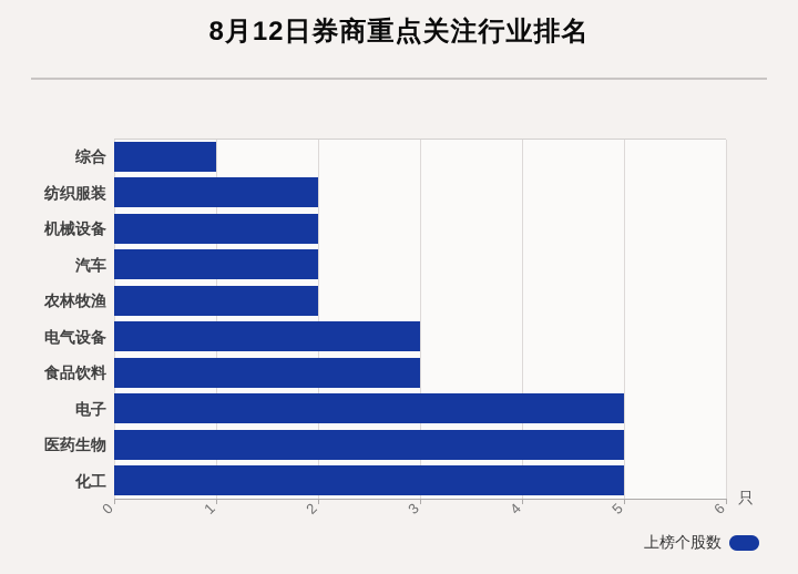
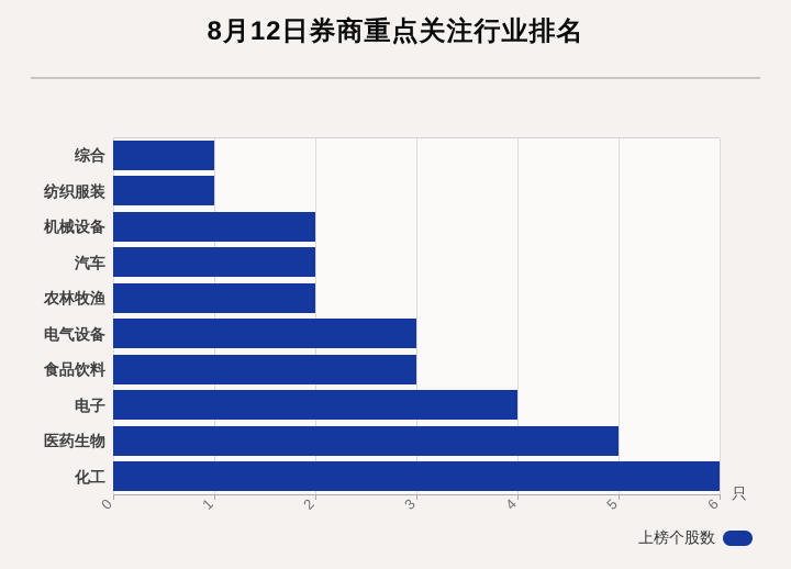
纺织服装: 2 -> 1
电子: 5 -> 4
化工: 5 -> 6
